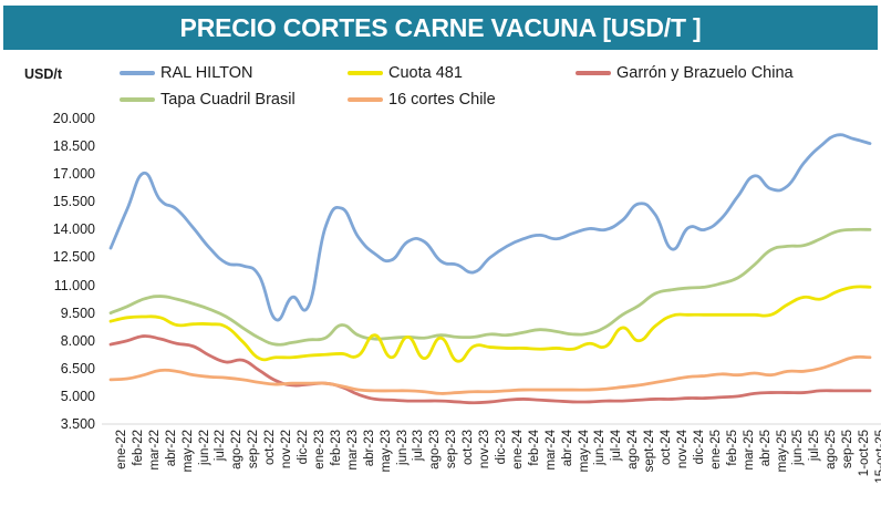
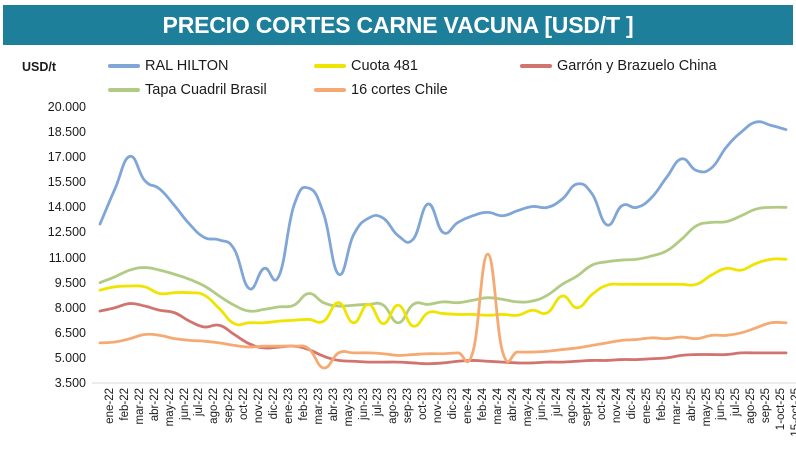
16 cortes Chile/abr-23: 5400 -> 4400
RAL HILTON/may-23: 12700 -> 10000
Tapa Cuadril Brasil/sep-23: 8300 -> 7100
RAL HILTON/nov-23: 11700 -> 14200
16 cortes Chile/mar-24: 5400 -> 11200
